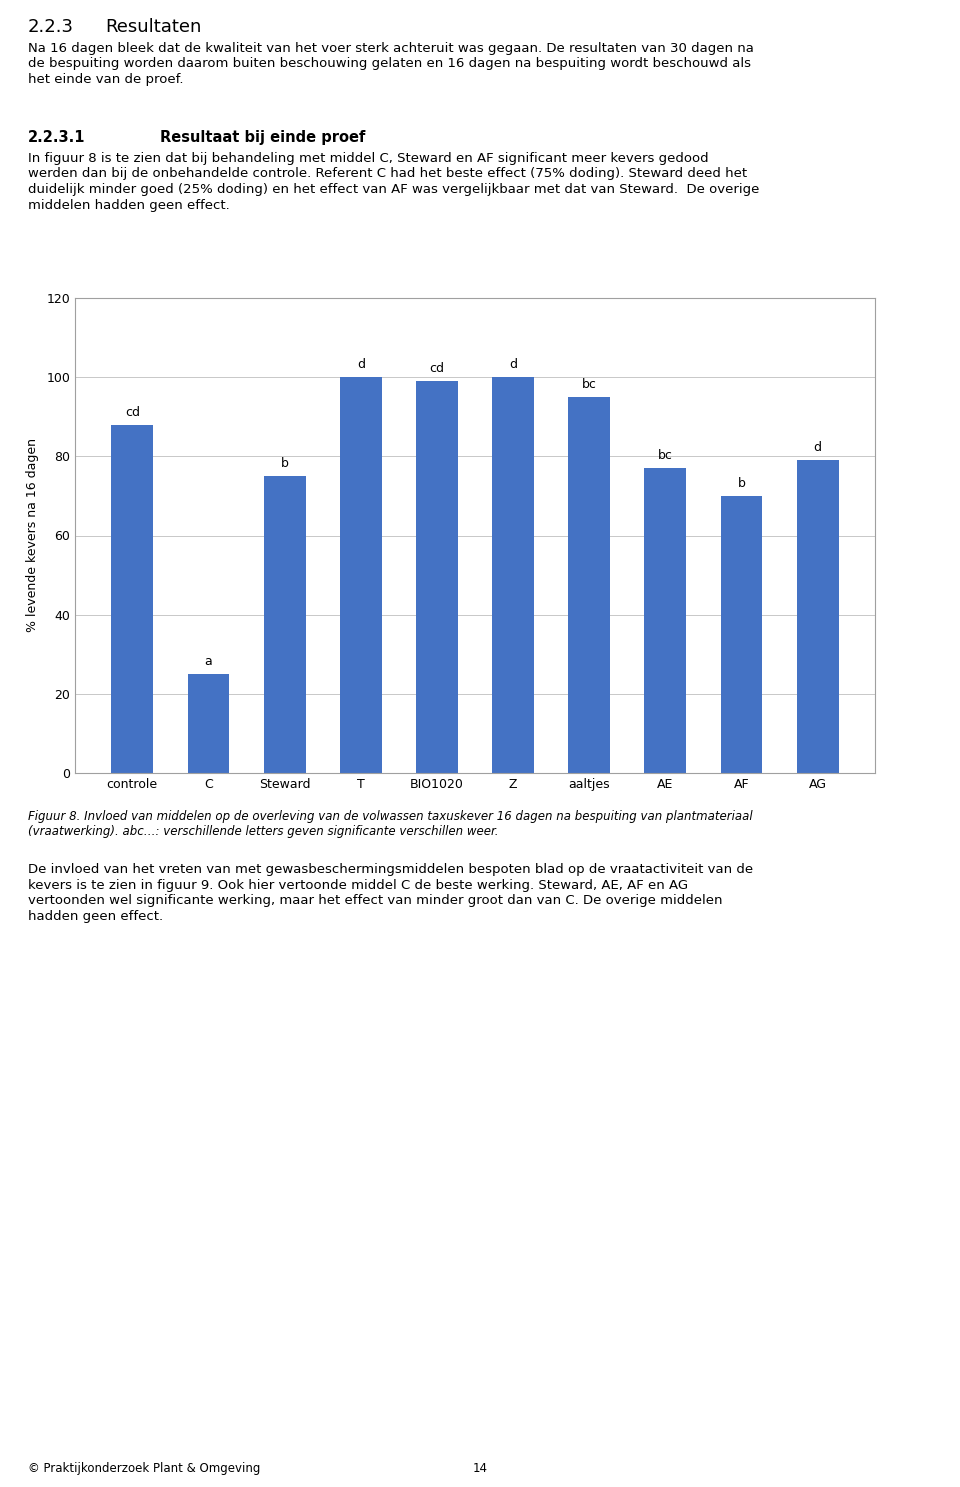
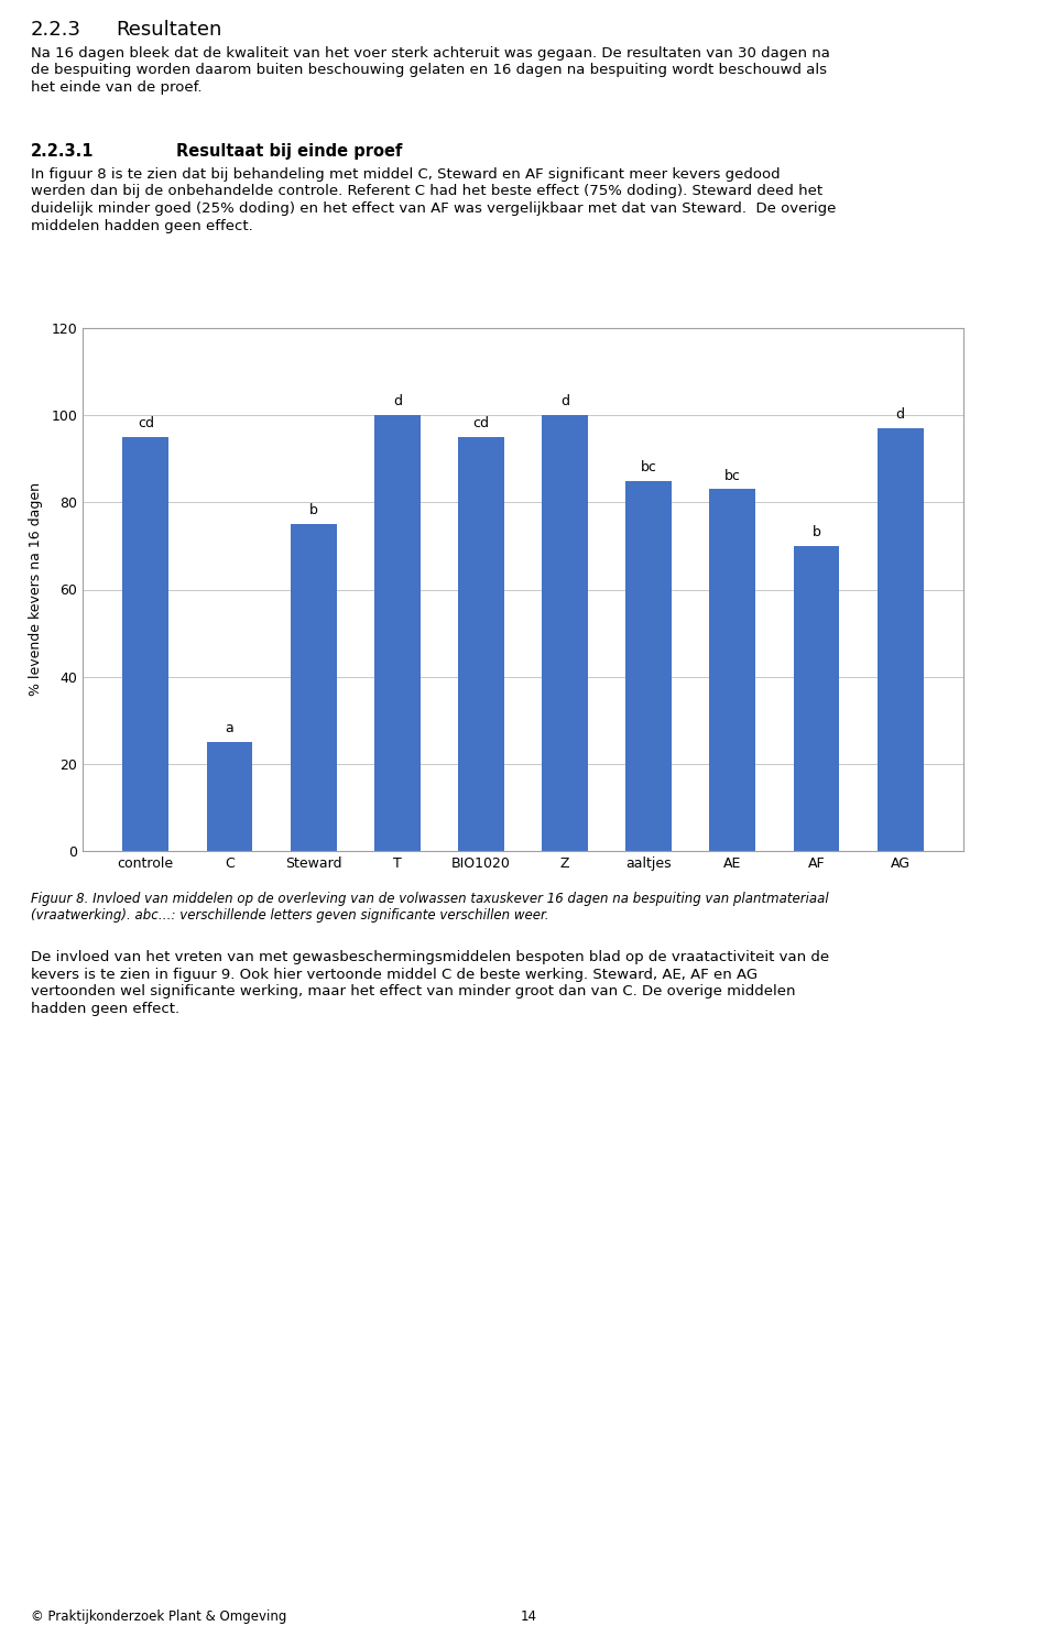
controle: 88 -> 95
BIO1020: 99 -> 95
aaltjes: 95 -> 85
AE: 77 -> 83
AG: 79 -> 97
